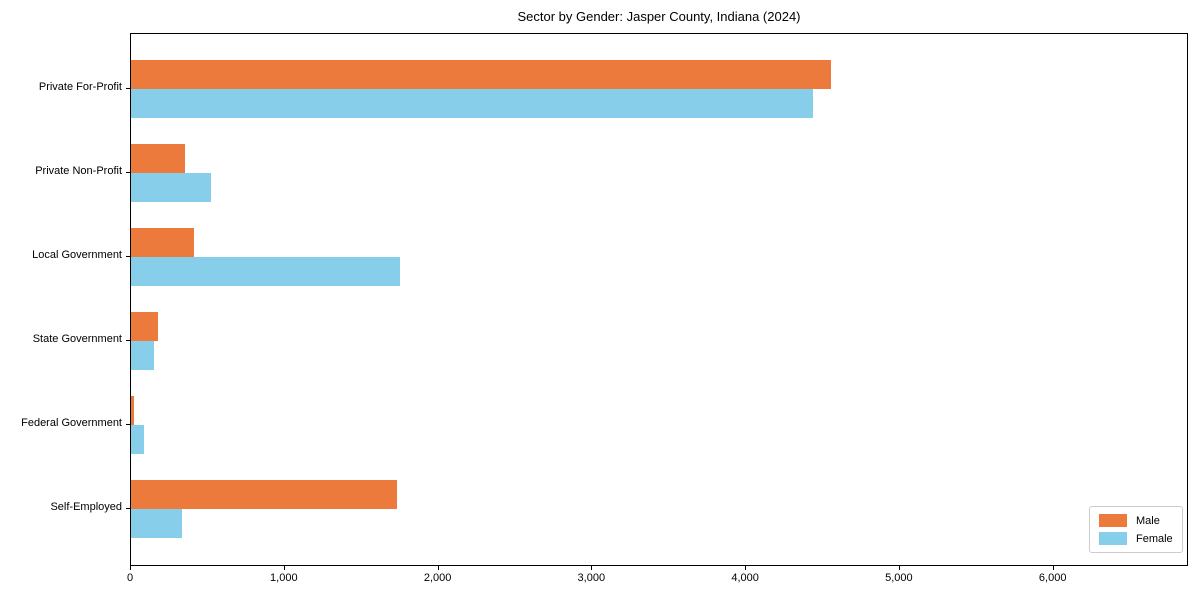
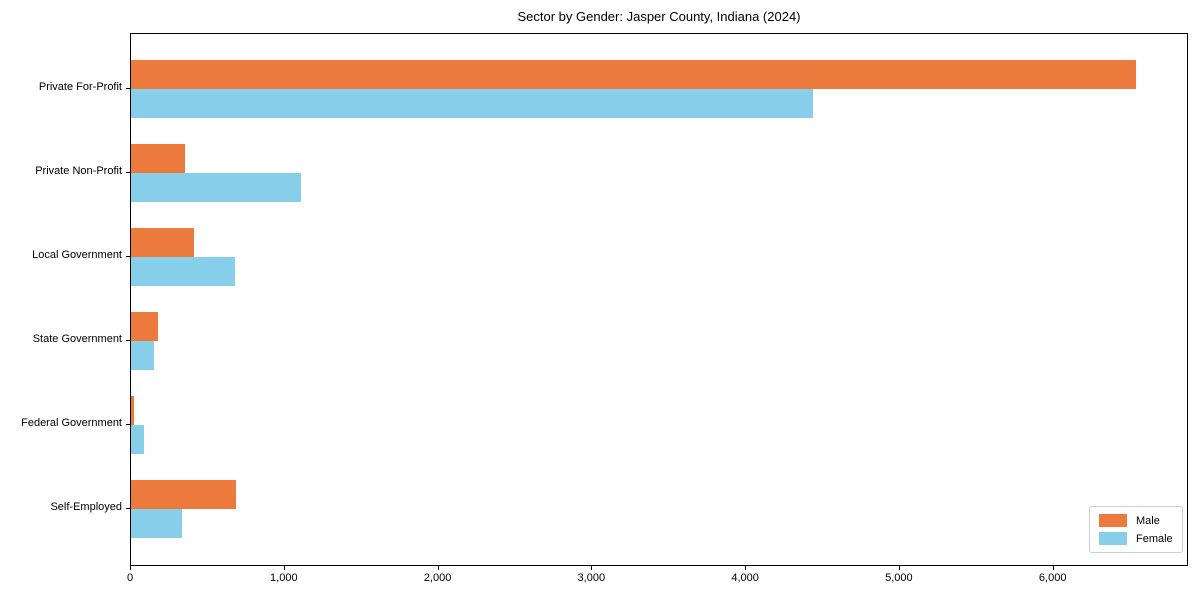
Male/Private For-Profit: 4560 -> 6550
Female/Private Non-Profit: 520 -> 1110
Female/Local Government: 1750 -> 680
Male/Self-Employed: 1730 -> 680
